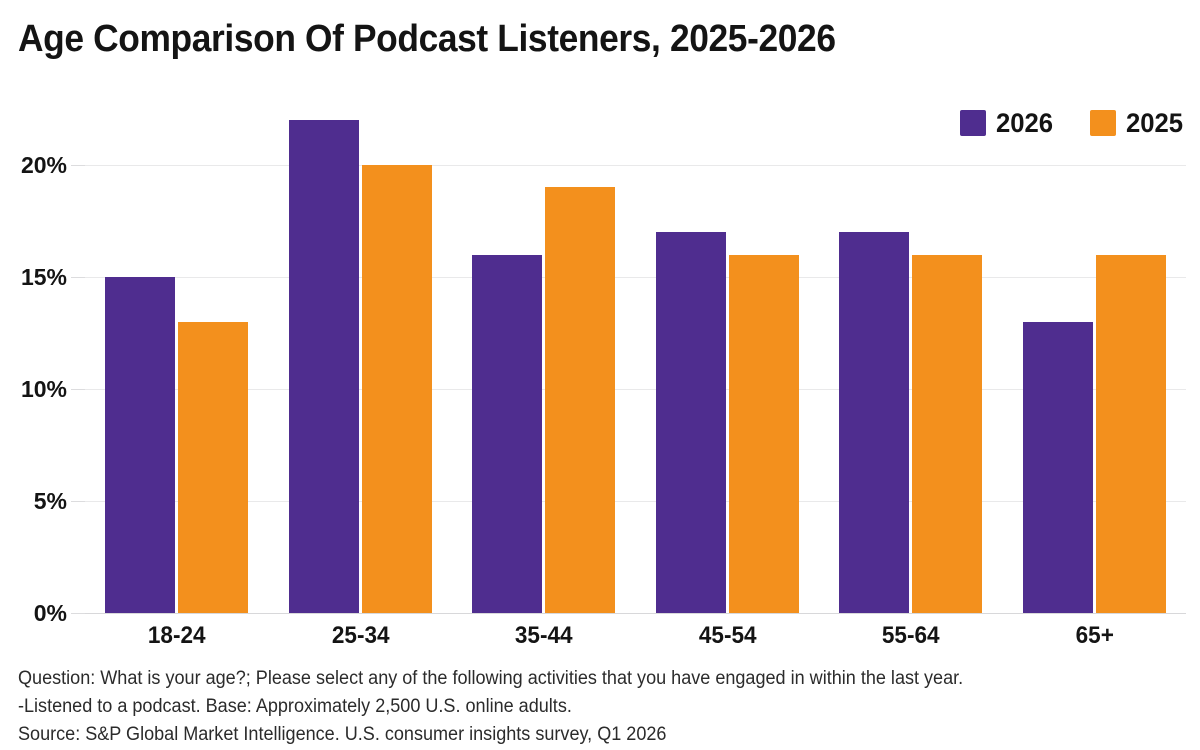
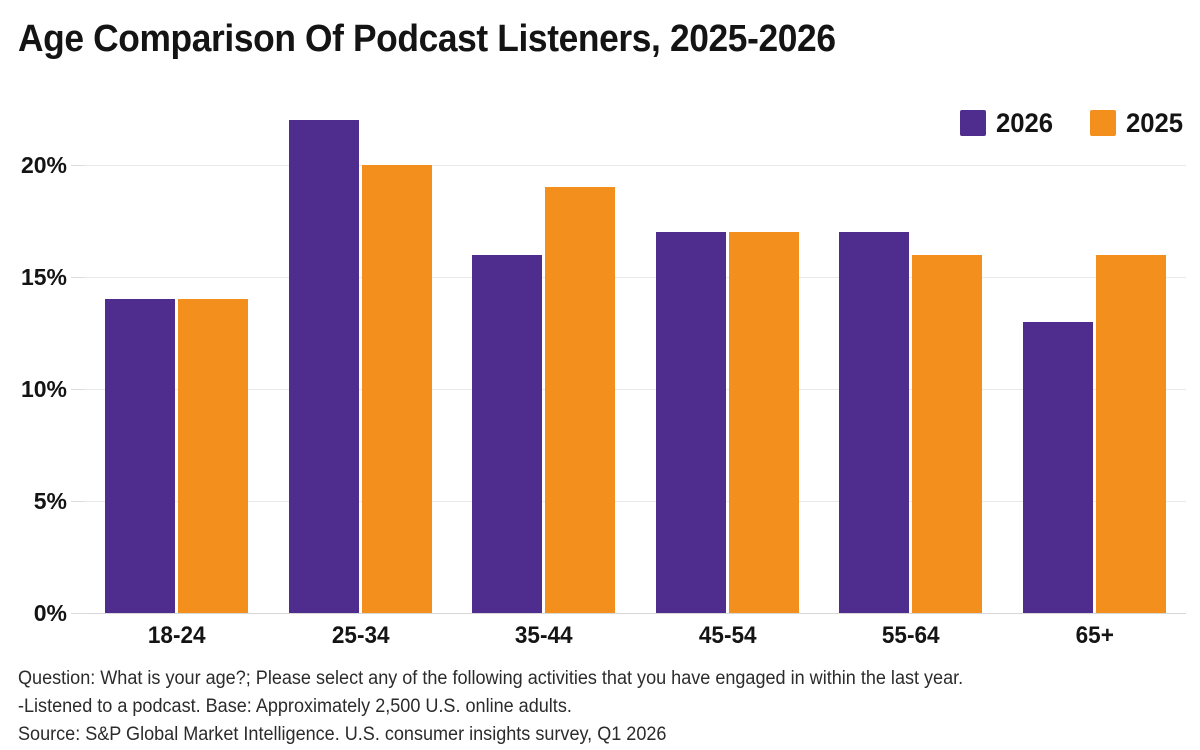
2026/18-24: 15% -> 14%
2025/18-24: 13% -> 14%
2025/45-54: 16% -> 17%
